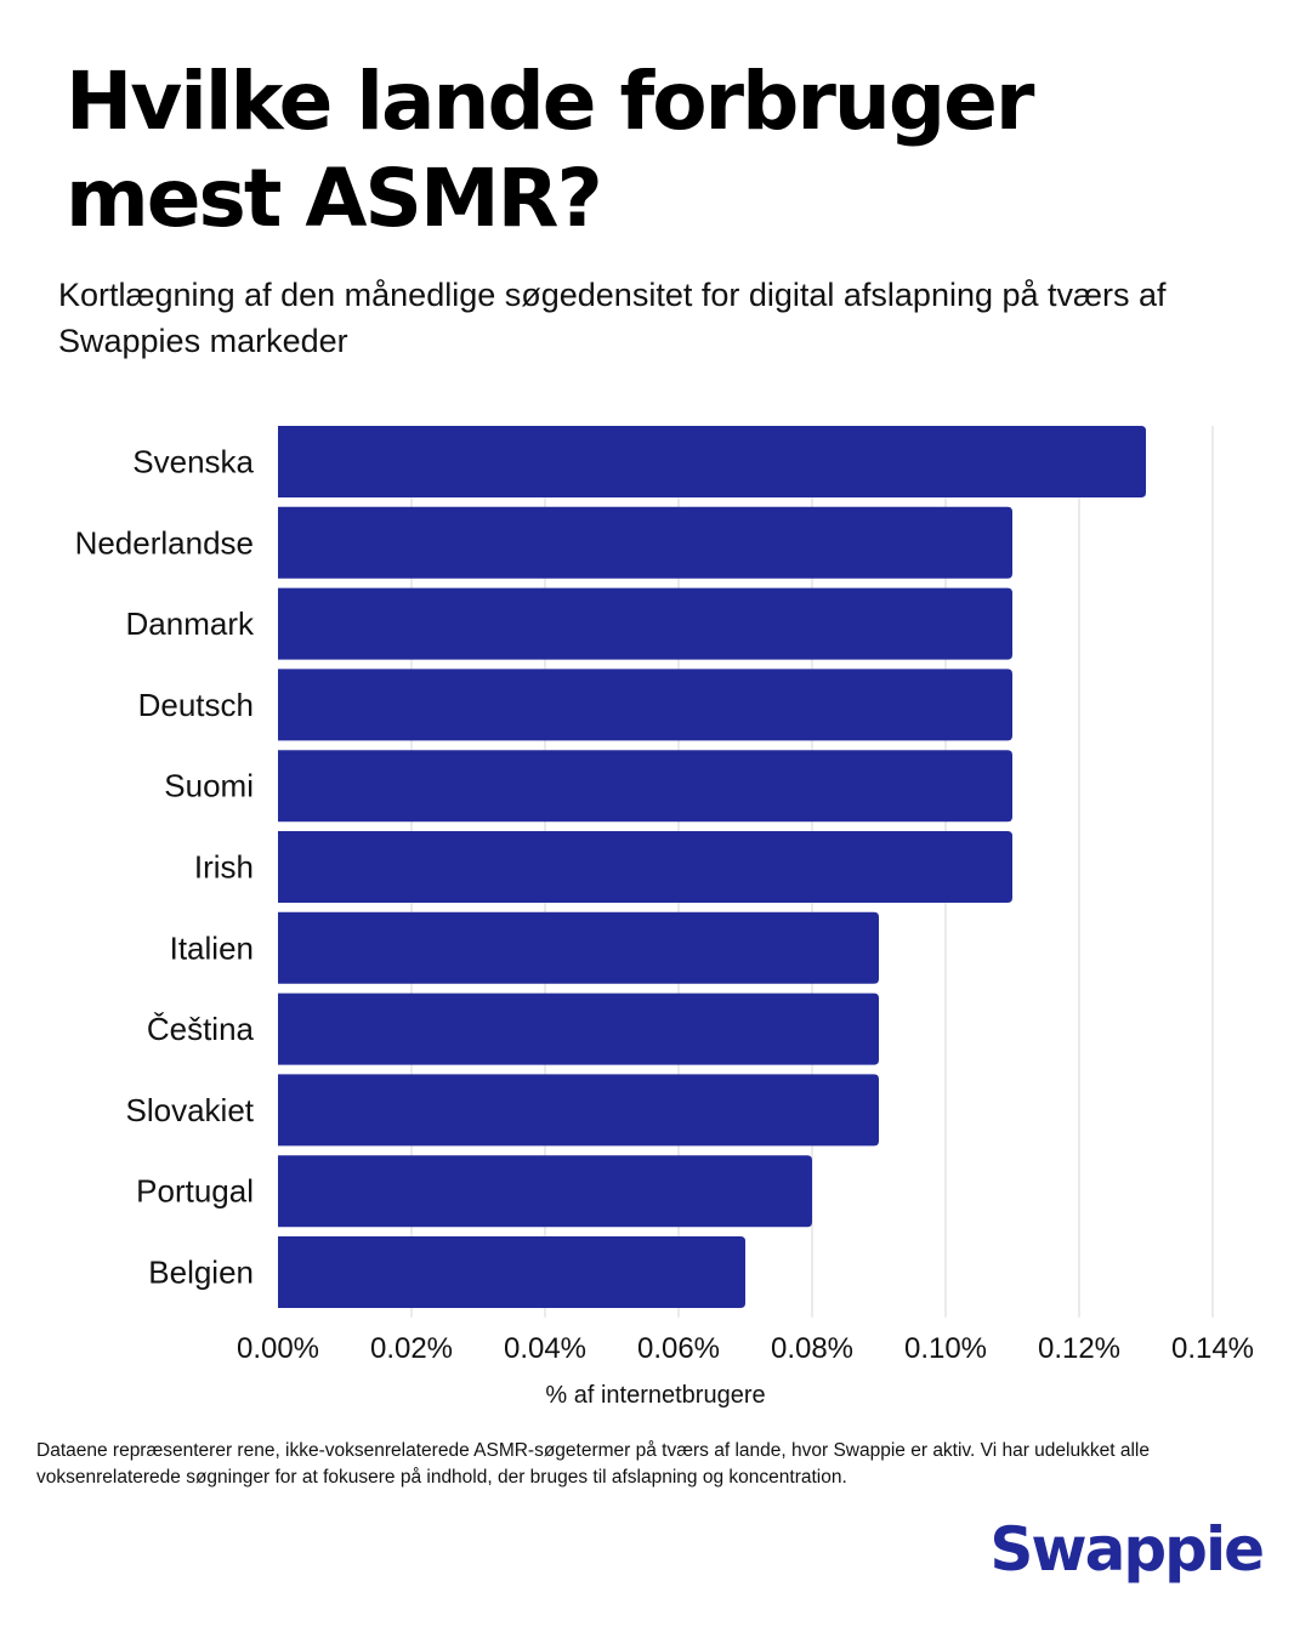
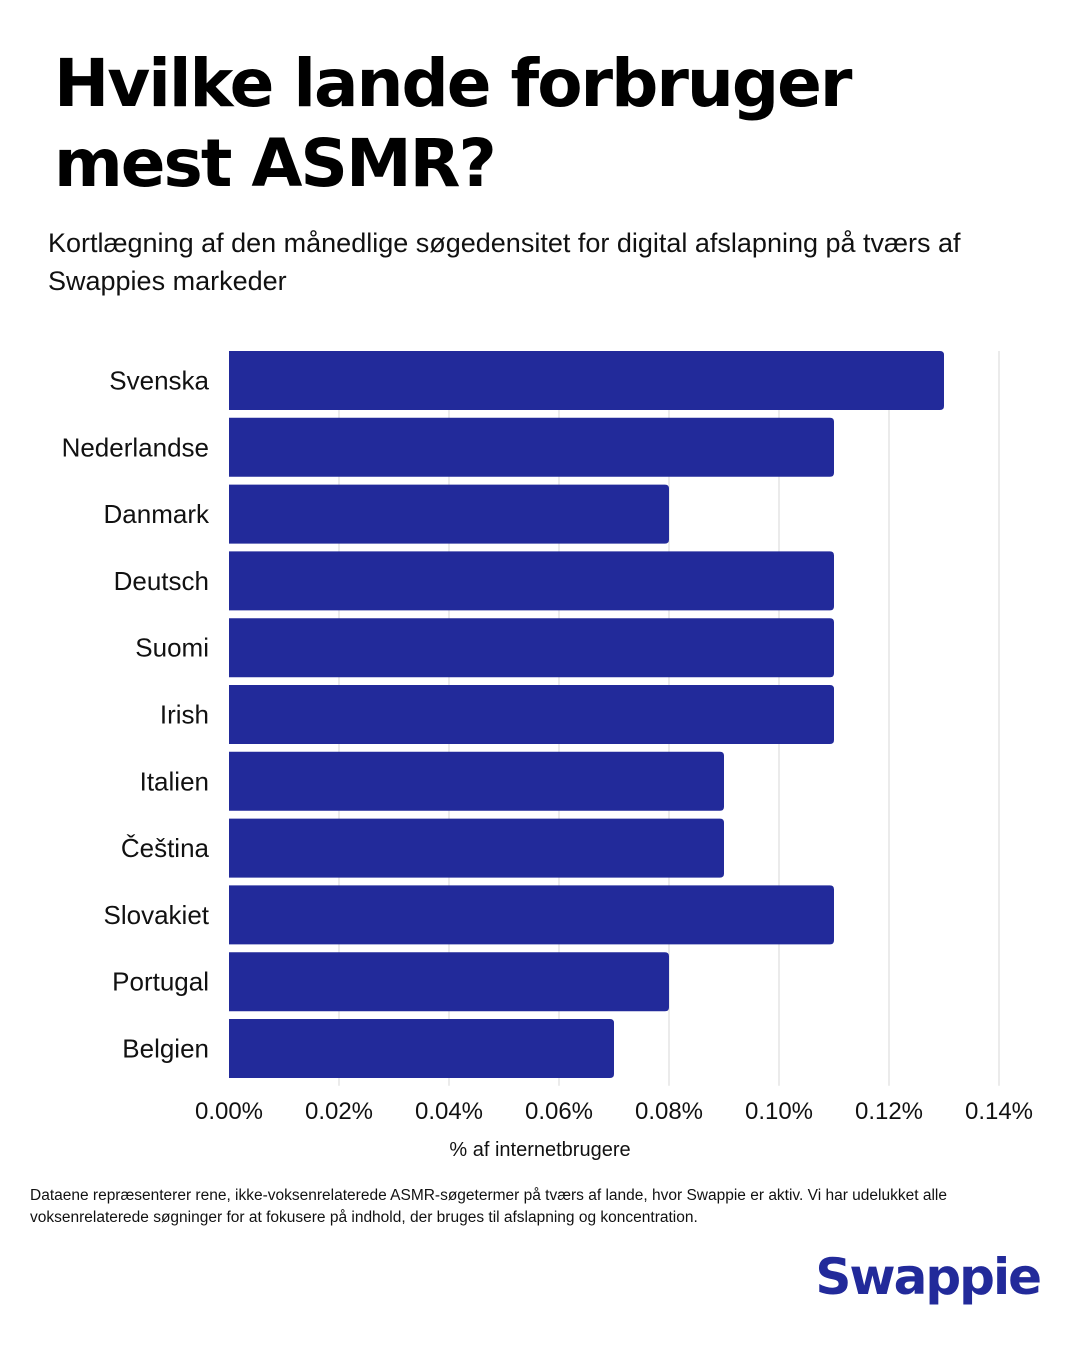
Danmark: 0.11% -> 0.08%
Slovakiet: 0.09% -> 0.11%
